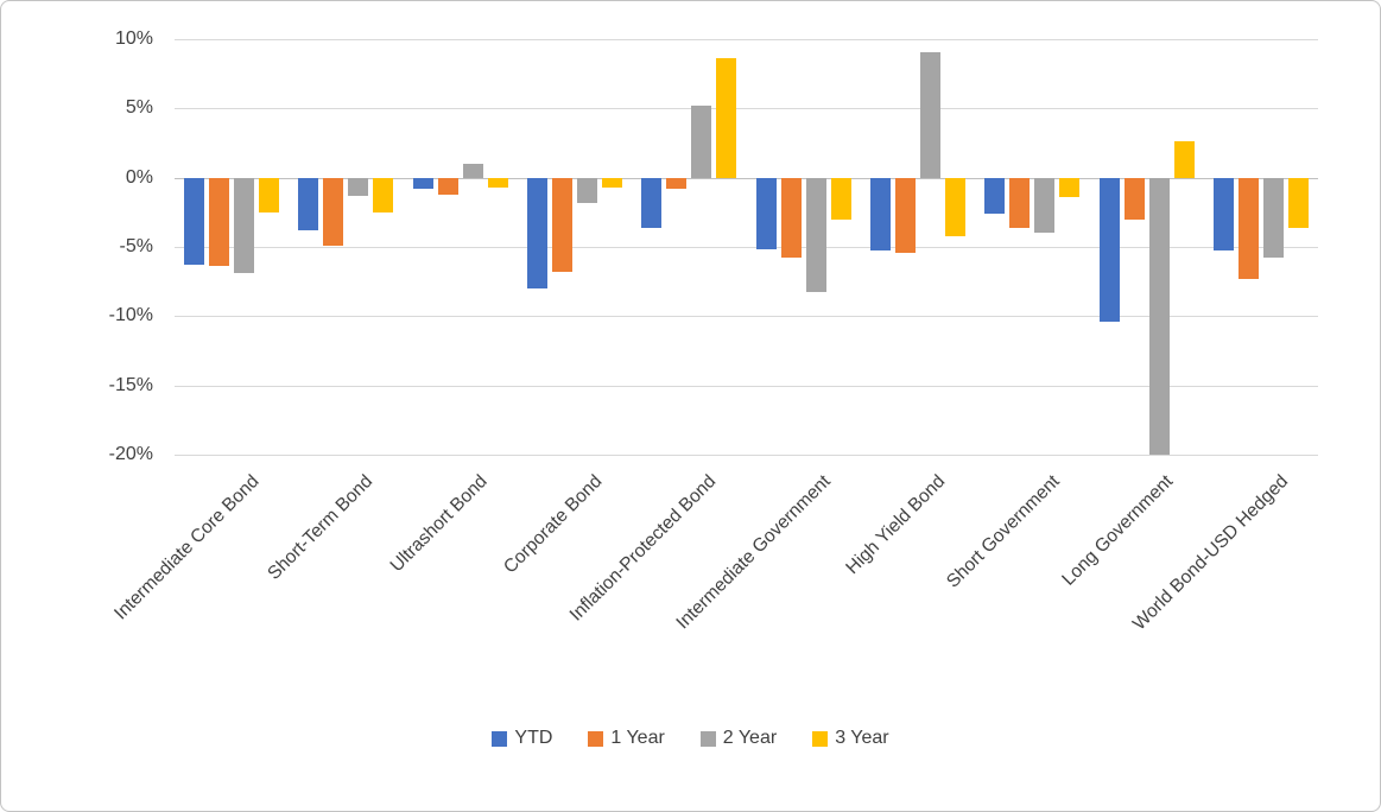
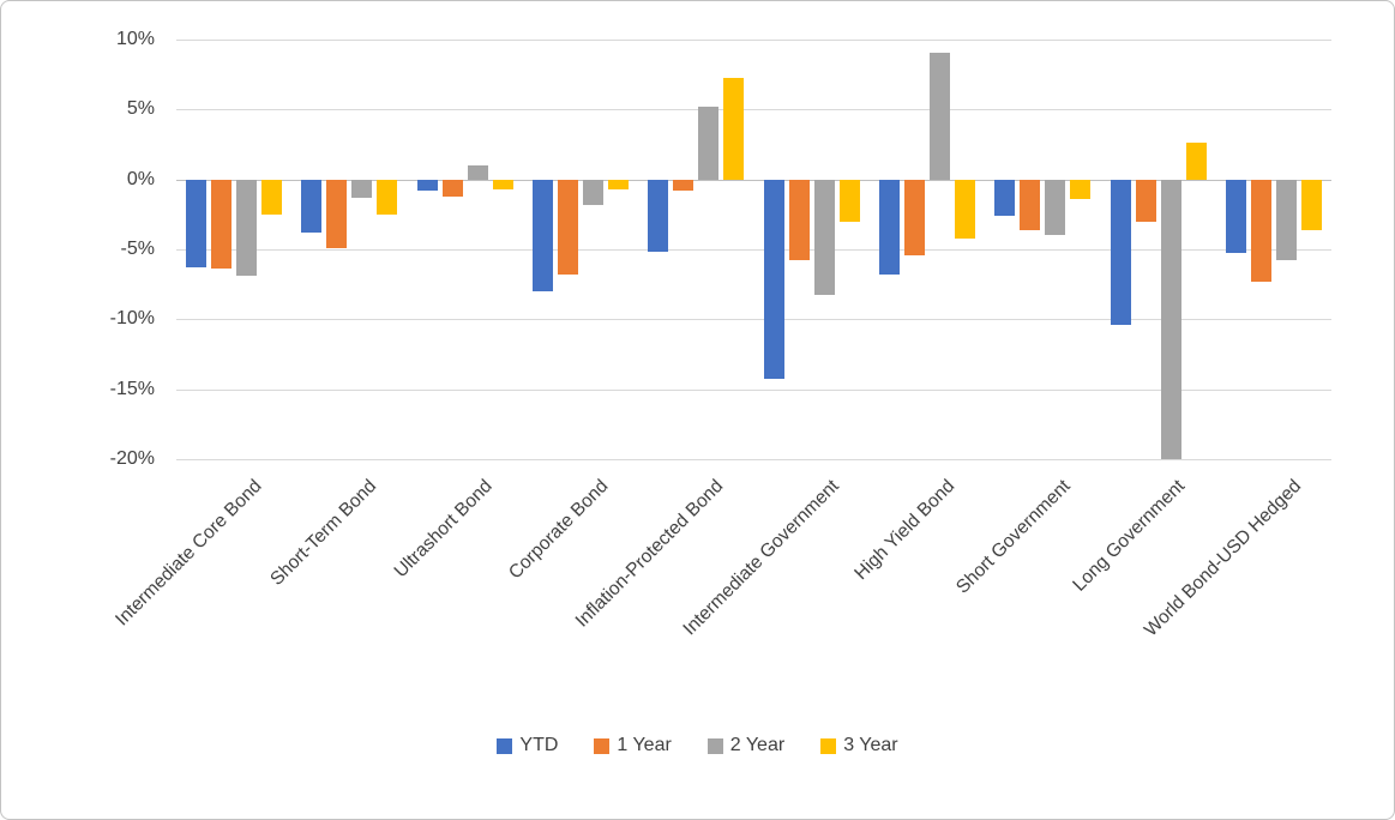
YTD/Inflation-Protected Bond: -3.6% -> -5.2%
3 Year/Inflation-Protected Bond: 8.6% -> 7.3%
YTD/Intermediate Government: -5.2% -> -14.3%
YTD/High Yield Bond: -5.3% -> -6.8%
